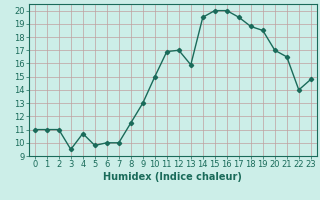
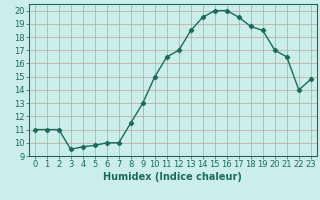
4: 10.7 -> 9.7
11: 16.9 -> 16.5
13: 15.9 -> 18.5
